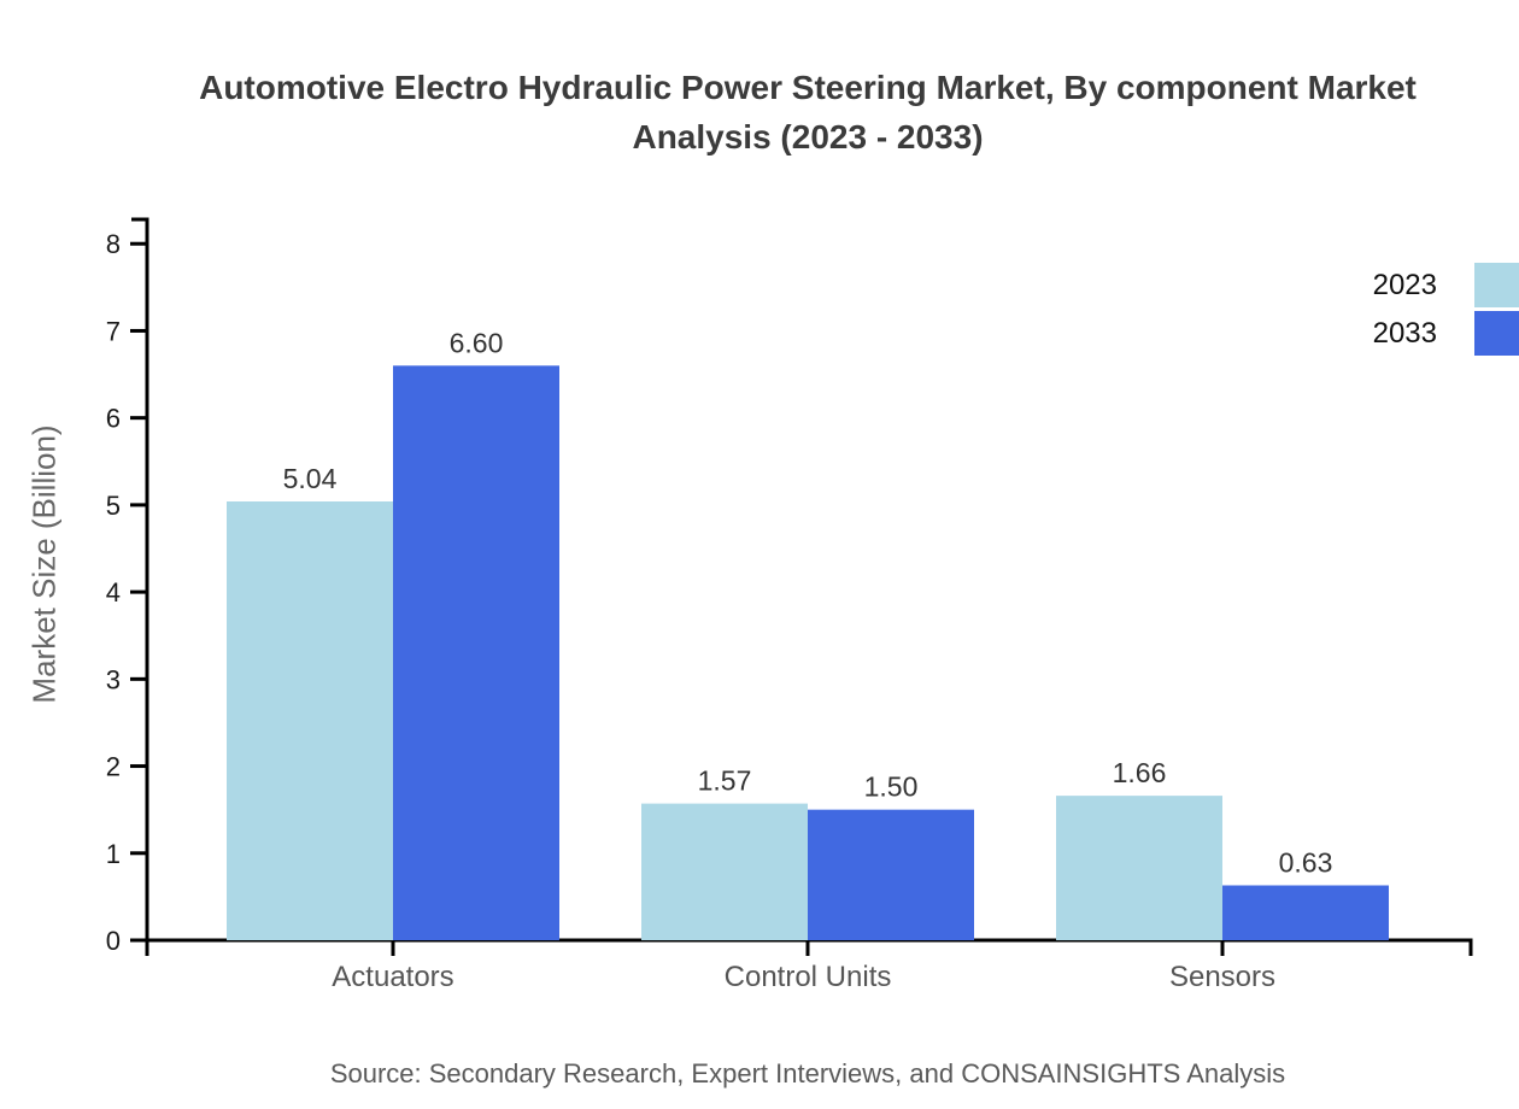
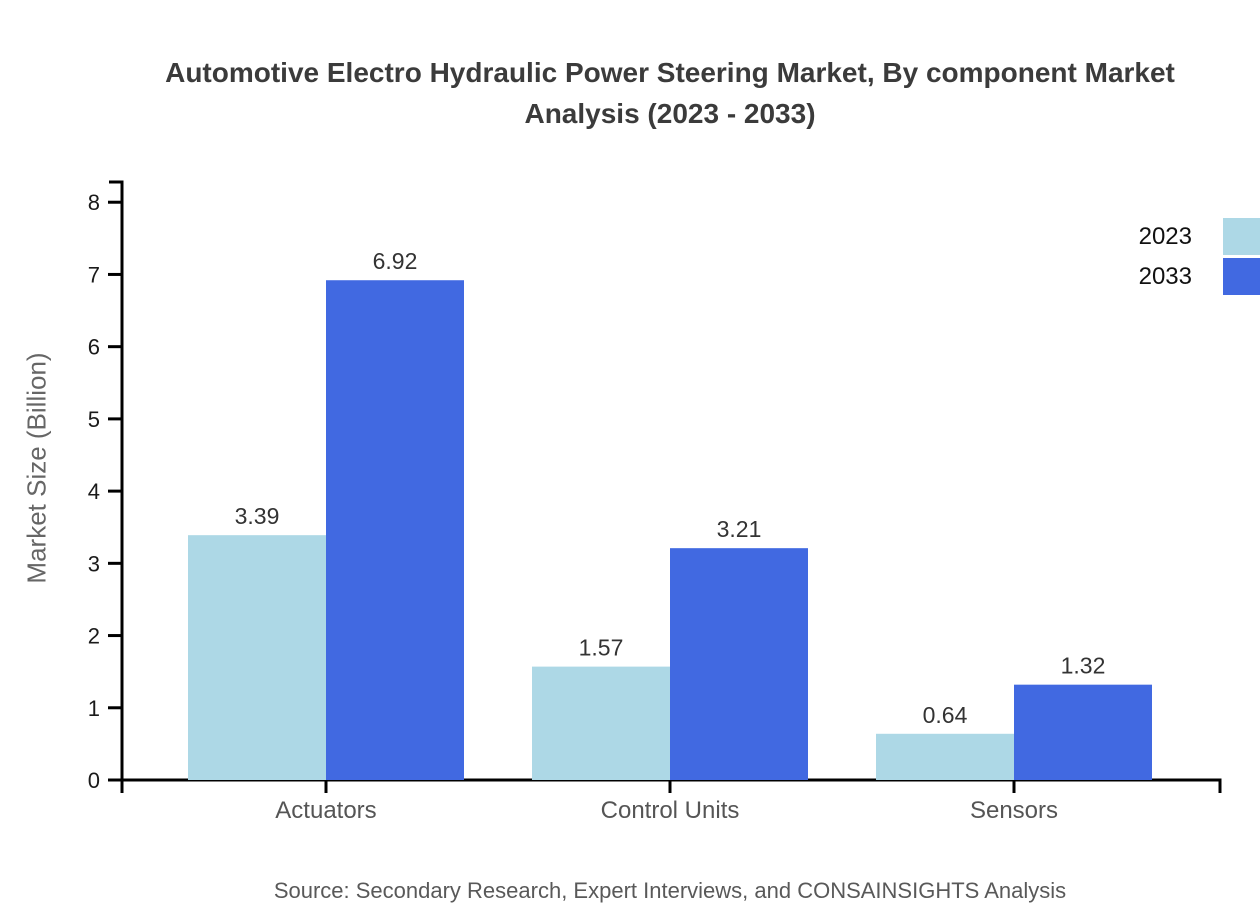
2023/Actuators: 5.04 -> 3.39
2033/Actuators: 6.60 -> 6.92
2033/Control Units: 1.50 -> 3.21
2023/Sensors: 1.66 -> 0.64
2033/Sensors: 0.63 -> 1.32
